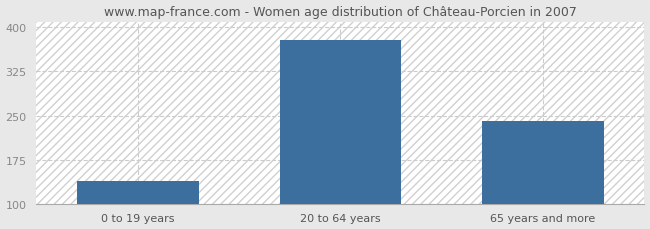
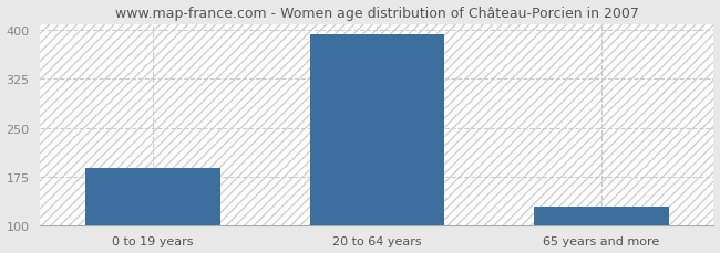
0 to 19 years: 138 -> 188
20 to 64 years: 378 -> 393
65 years and more: 240 -> 128
